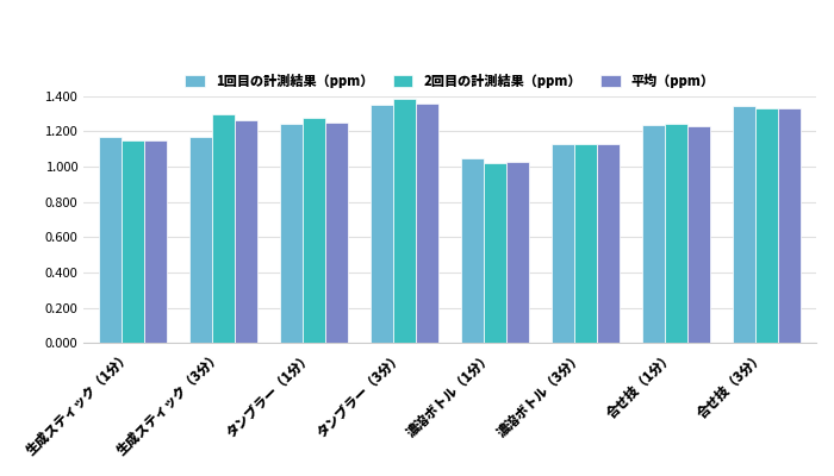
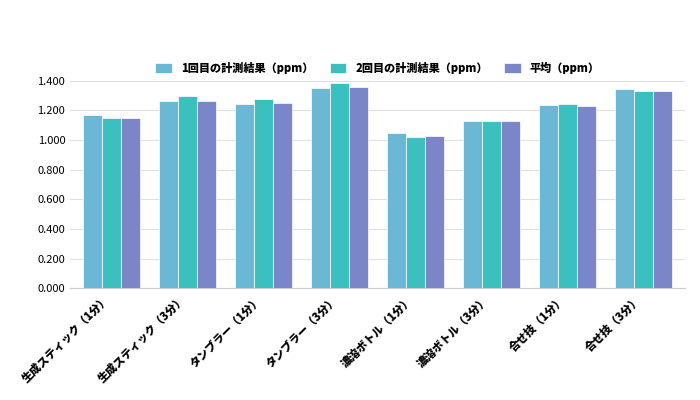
1回目の計測結果（ppm）/生成スティック（3分）: 1.17 -> 1.26
